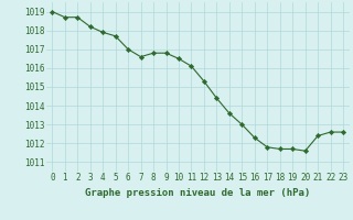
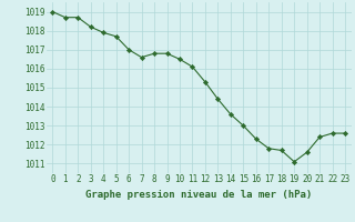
19: 1011.7 -> 1011.1
